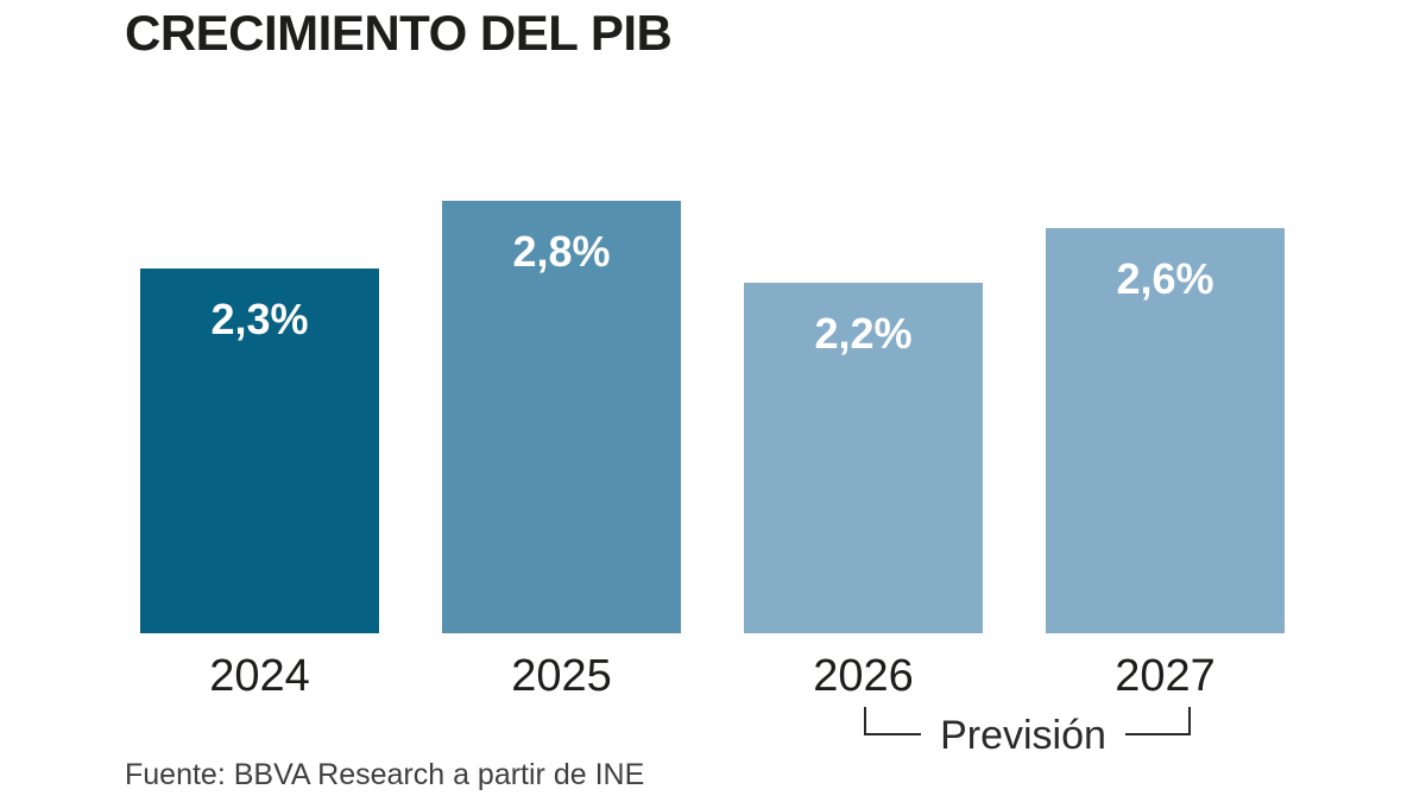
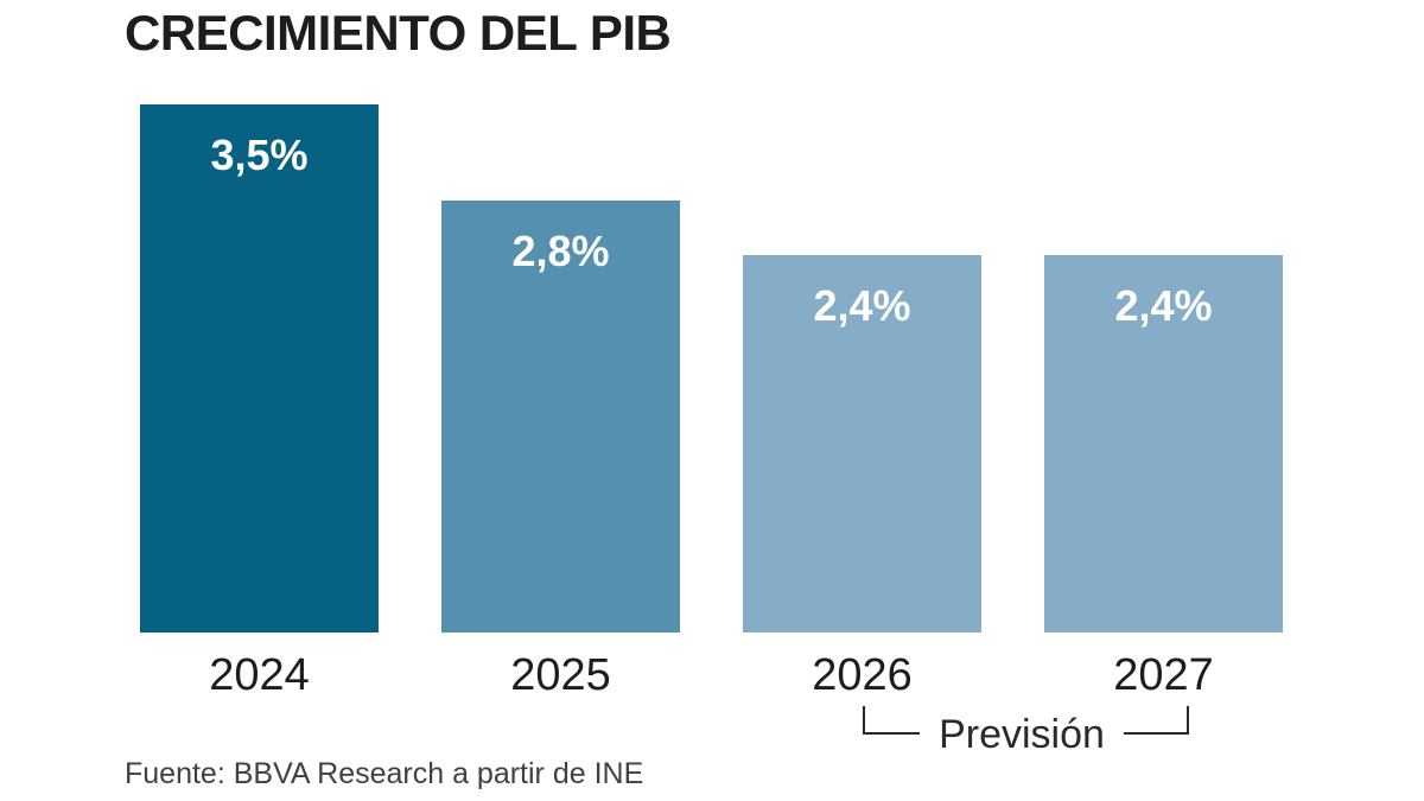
2024: 2,3% -> 3,5%
2026: 2,2% -> 2,4%
2027: 2,6% -> 2,4%
